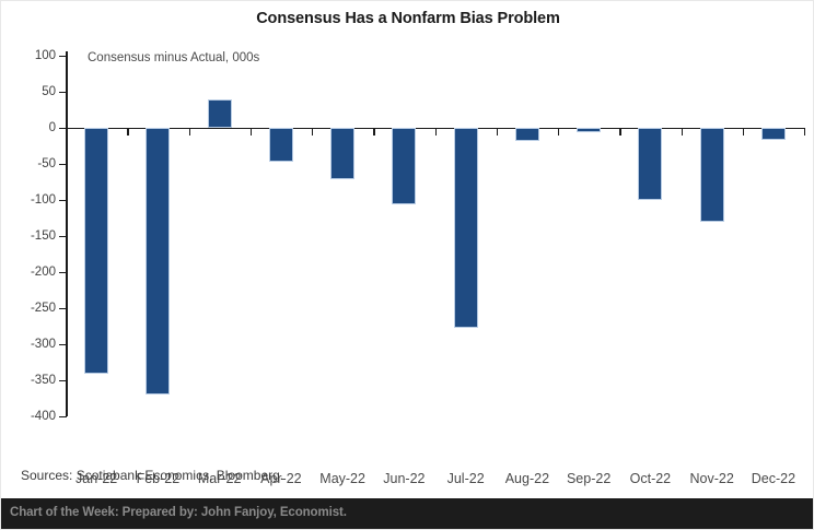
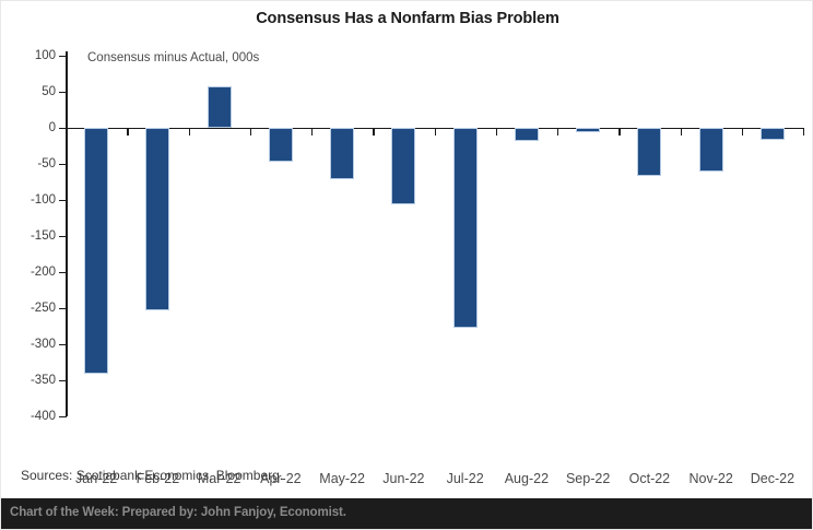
Feb-22: -370 -> -250
Mar-22: 40 -> 60
Oct-22: -100 -> -70
Nov-22: -130 -> -60
